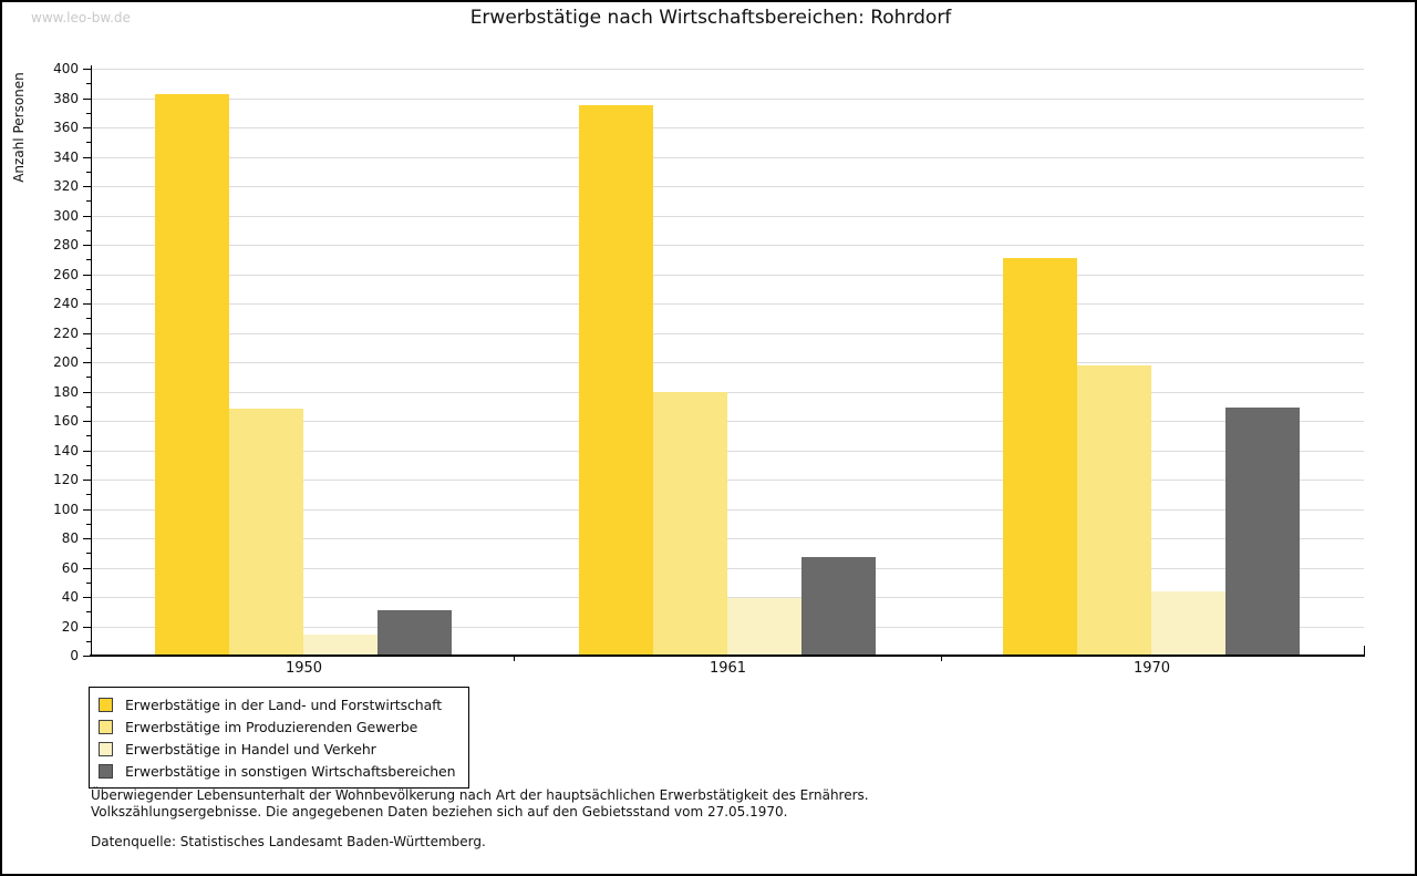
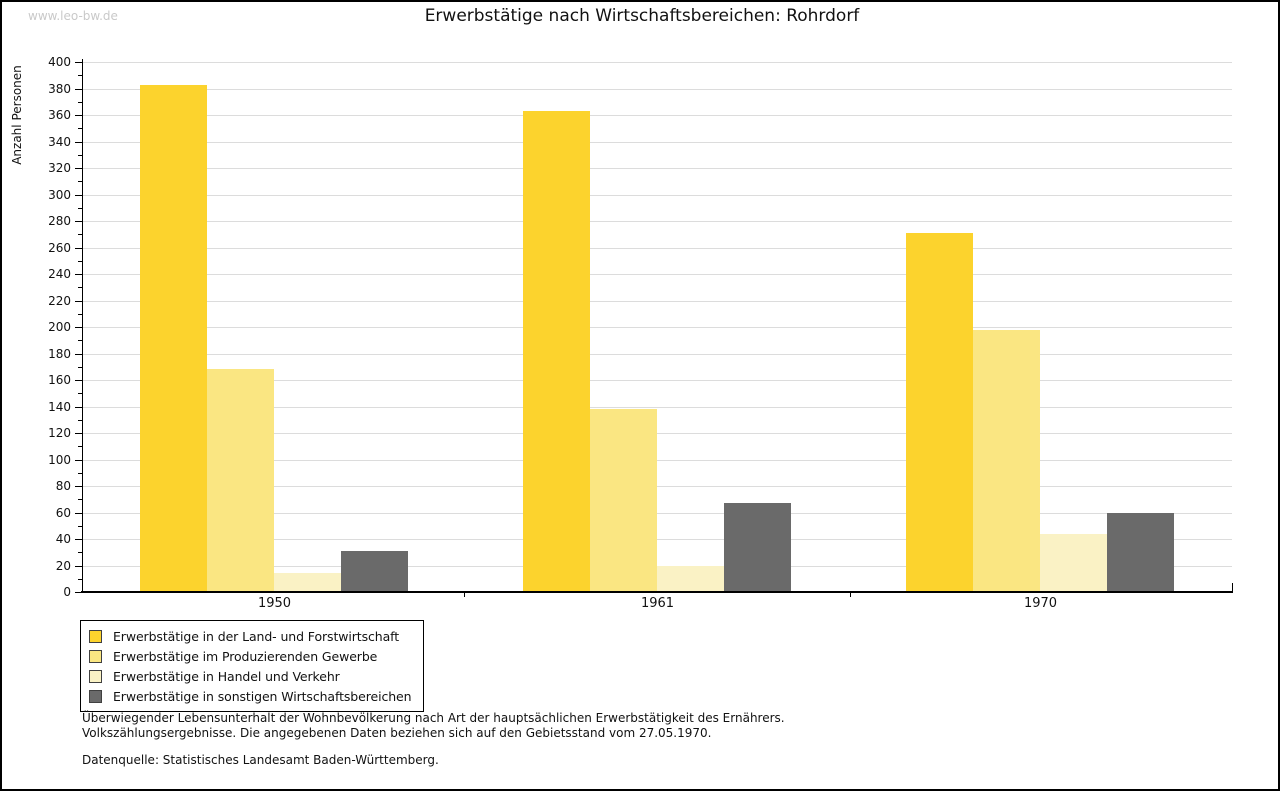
Erwerbstätige in der Land- und Forstwirtschaft/1961: 375 -> 363
Erwerbstätige im Produzierenden Gewerbe/1961: 180 -> 138
Erwerbstätige in Handel und Verkehr/1961: 39 -> 20
Erwerbstätige in sonstigen Wirtschaftsbereichen/1970: 169 -> 60
